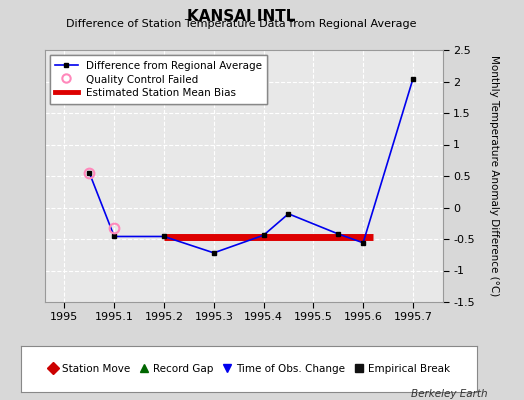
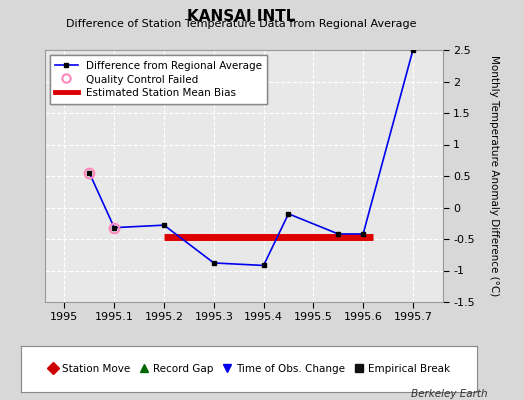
1995.1: -0.46 -> -0.32
1995.2: -0.46 -> -0.28
1995.3: -0.72 -> -0.88
1995.4: -0.44 -> -0.92
1995.6: -0.56 -> -0.42
1995.7: 2.04 -> 2.50
